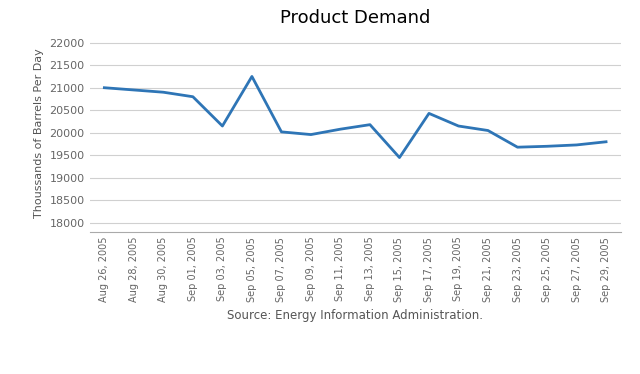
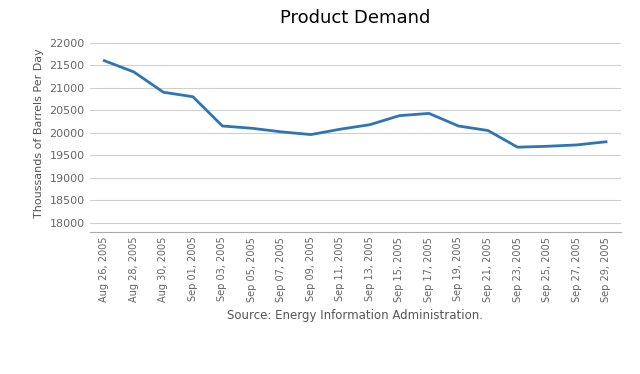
Aug 26, 2005: 21000 -> 21600
Aug 28, 2005: 20950 -> 21350
Sep 05, 2005: 21250 -> 20100
Sep 15, 2005: 19450 -> 20380
